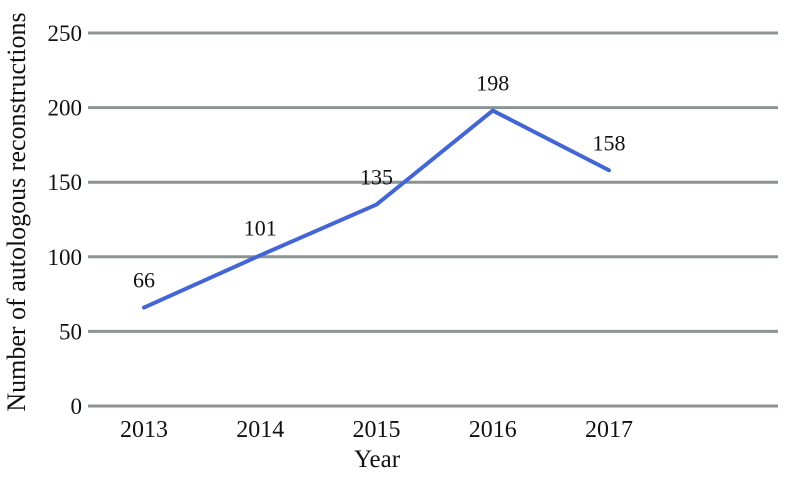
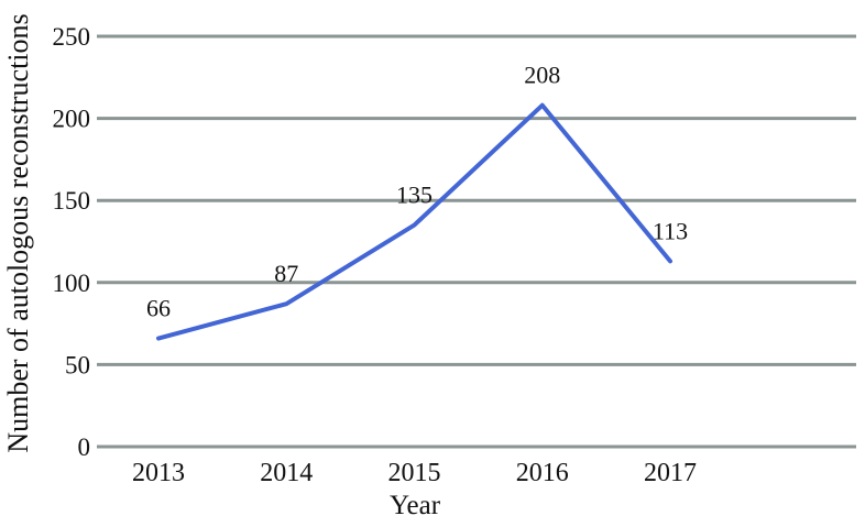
2014: 101 -> 87
2016: 198 -> 208
2017: 158 -> 113
